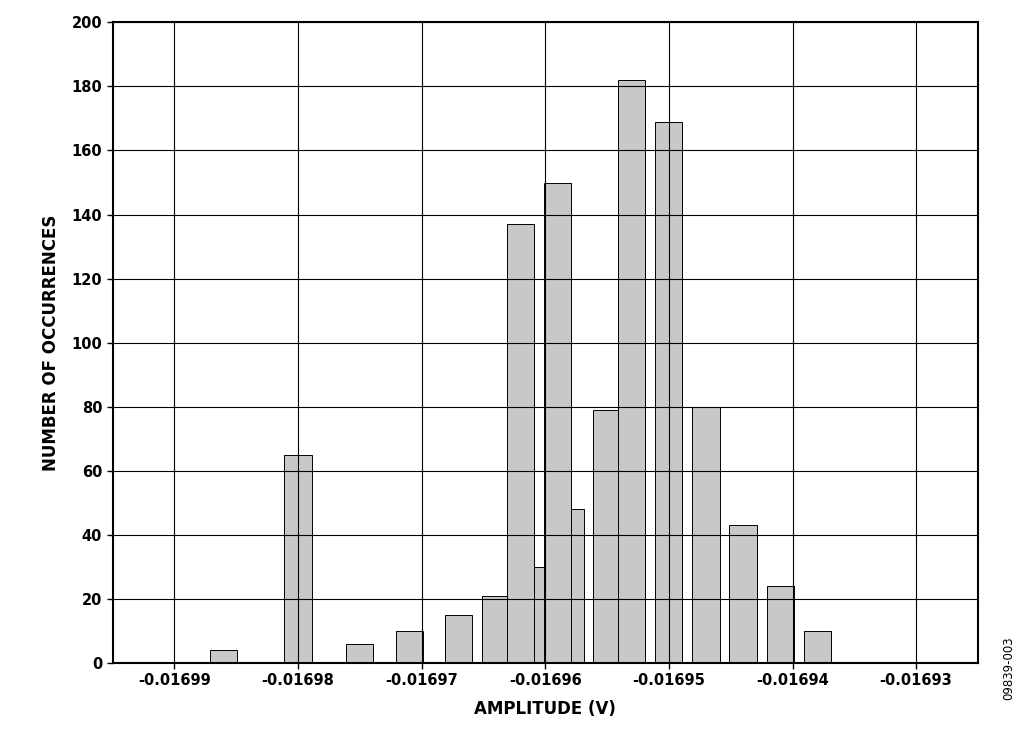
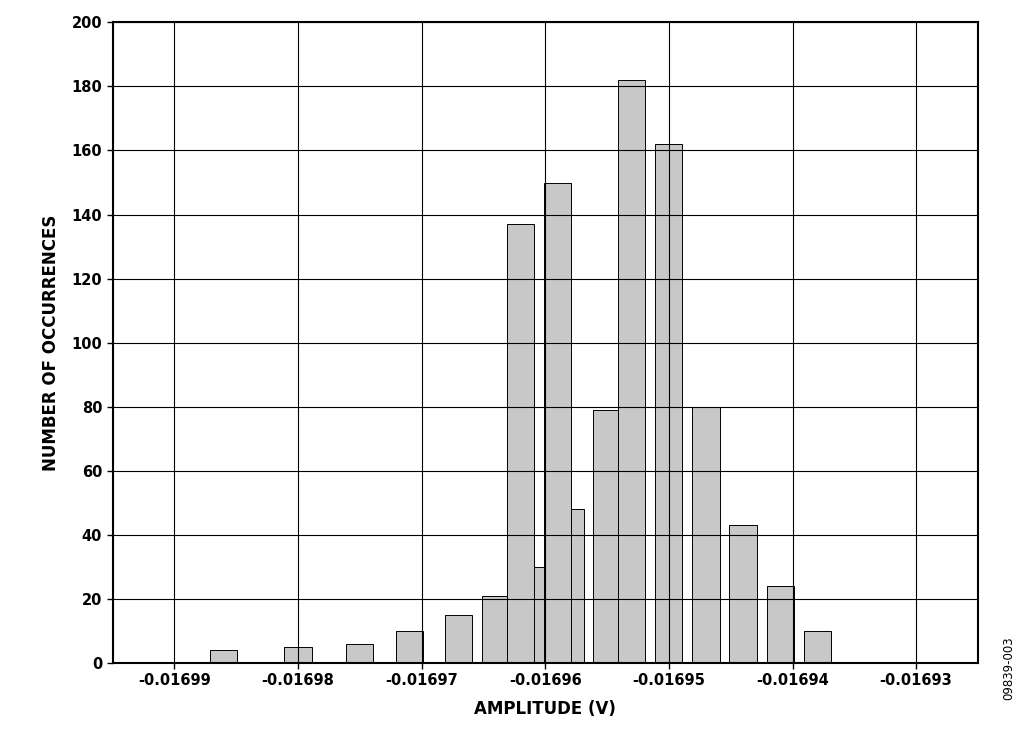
-0.01698: 65 -> 5
-0.01695: 169 -> 162
